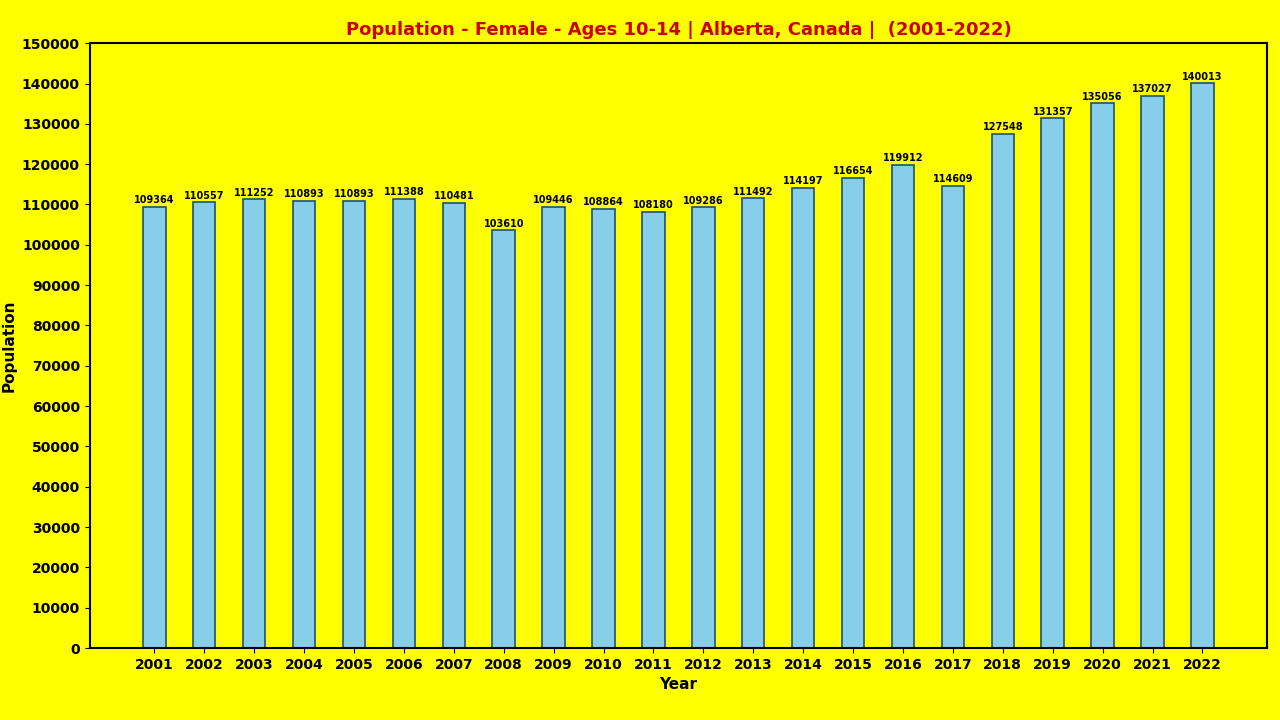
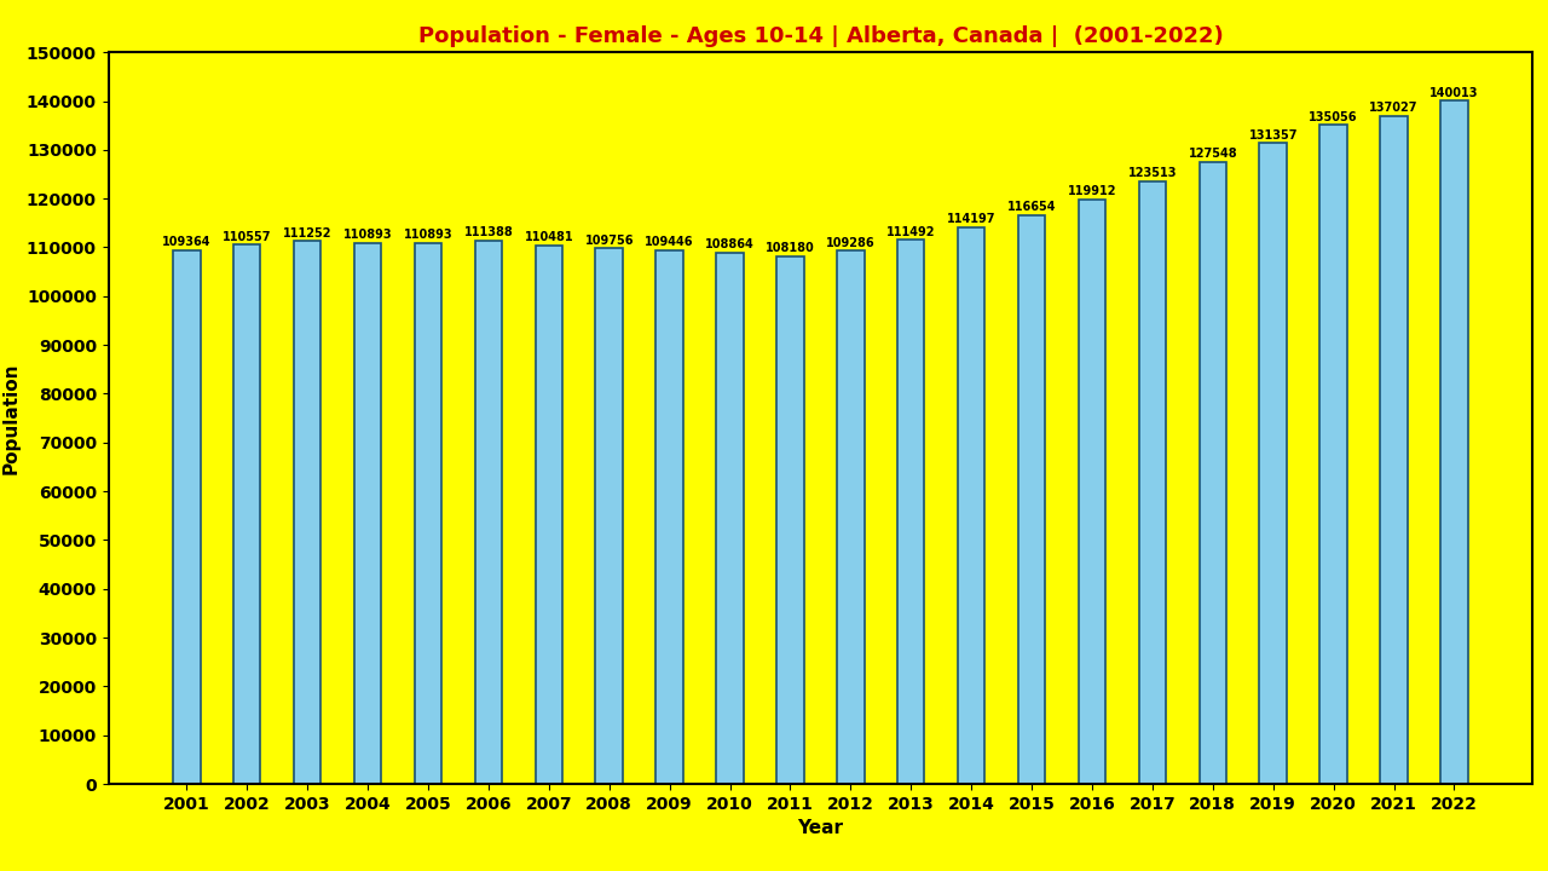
2008: 103610 -> 109756
2017: 114609 -> 123513
